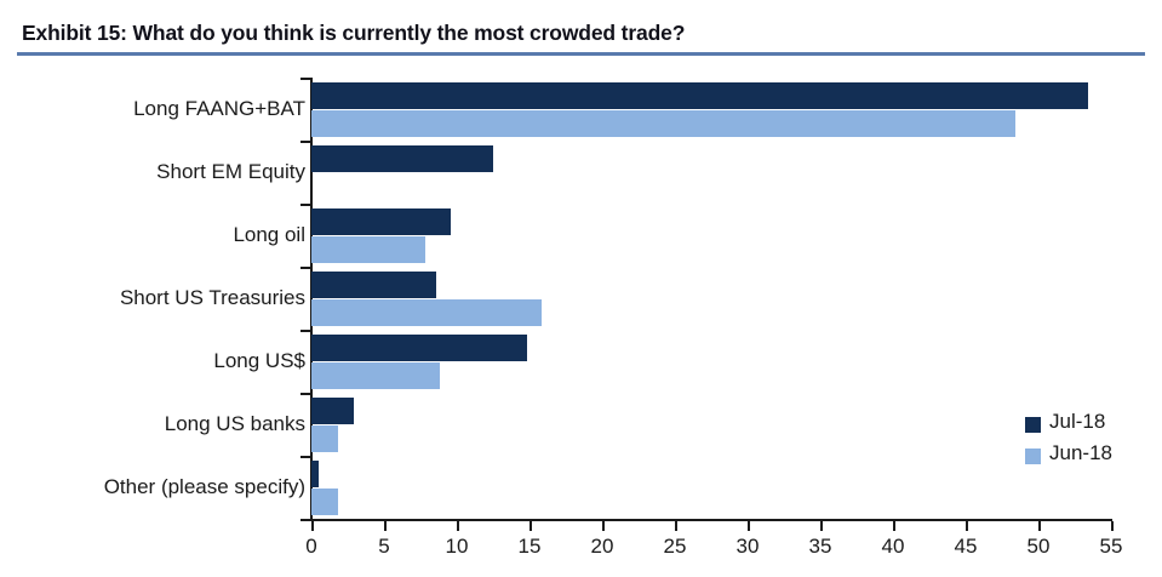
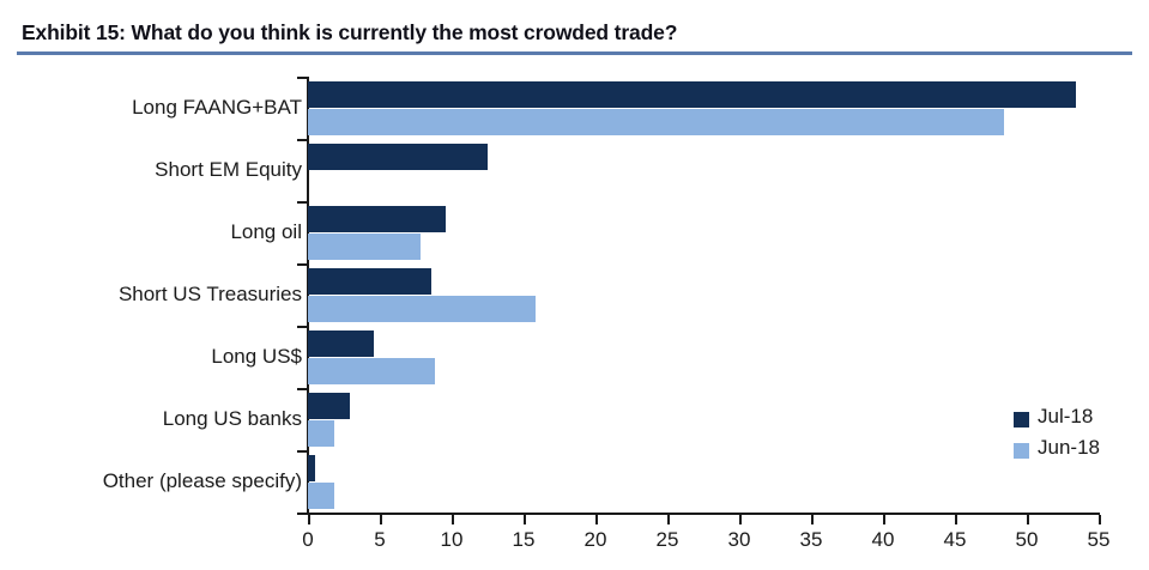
Jul-18/Long US$: 14.8 -> 4.6
